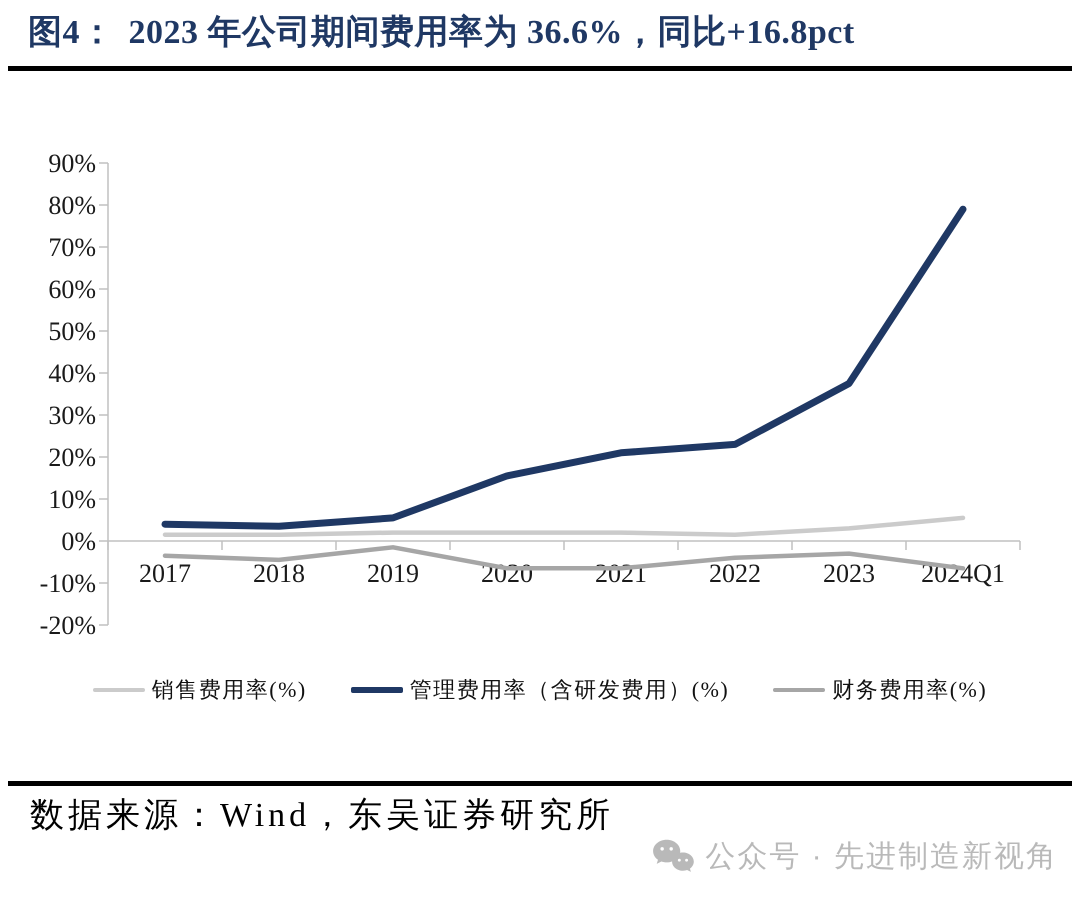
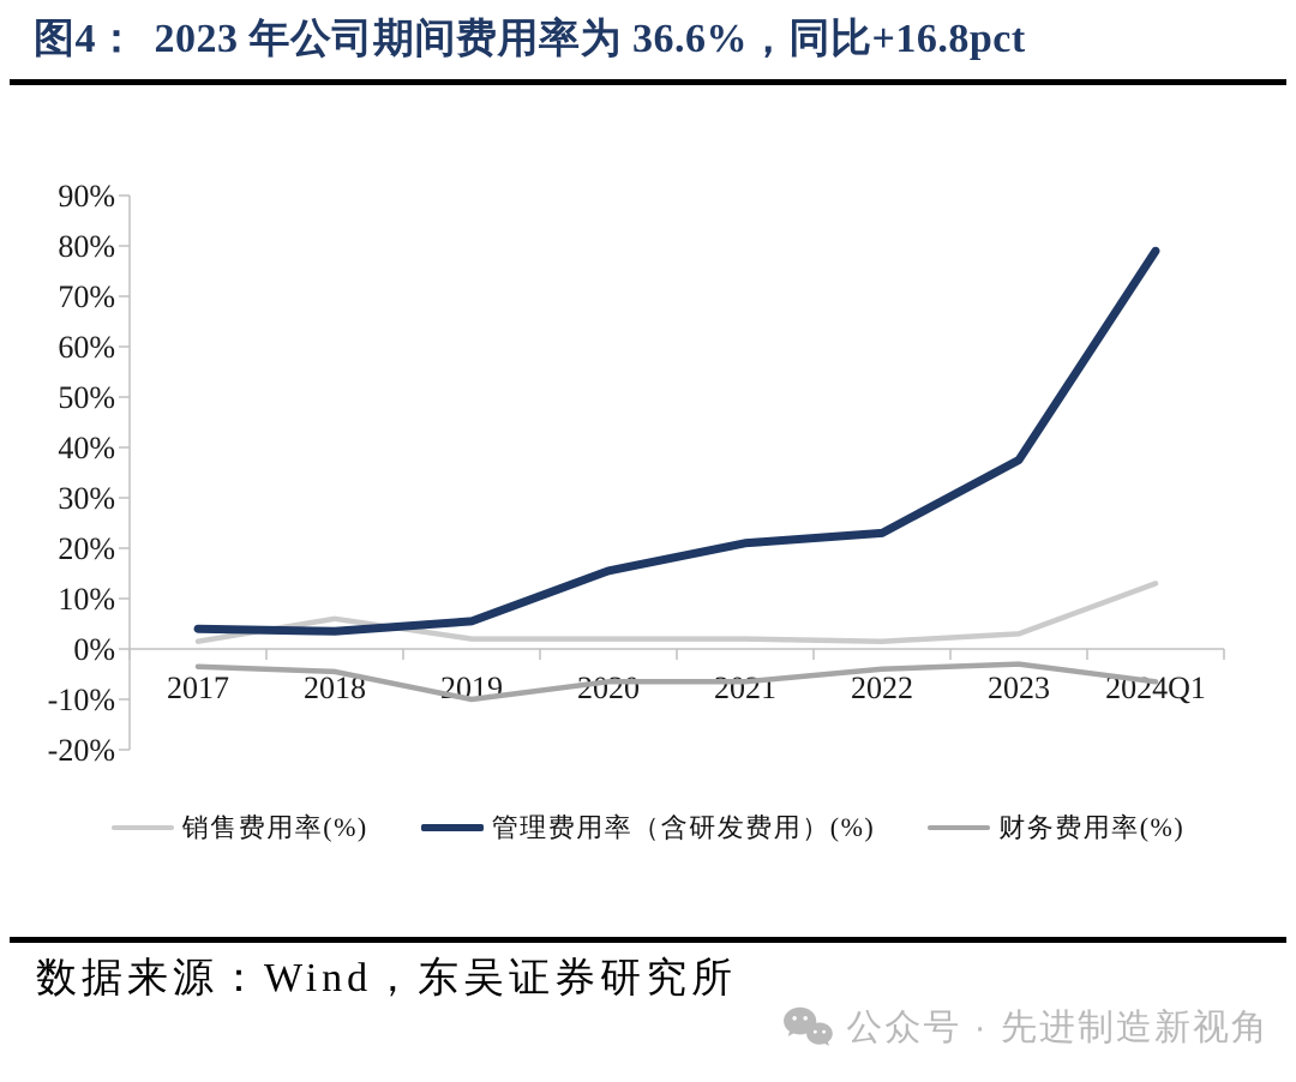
销售费用率(%)/2018: 2% -> 6%
财务费用率(%)/2019: -2% -> -10%
销售费用率(%)/2024Q1: 6% -> 13%
